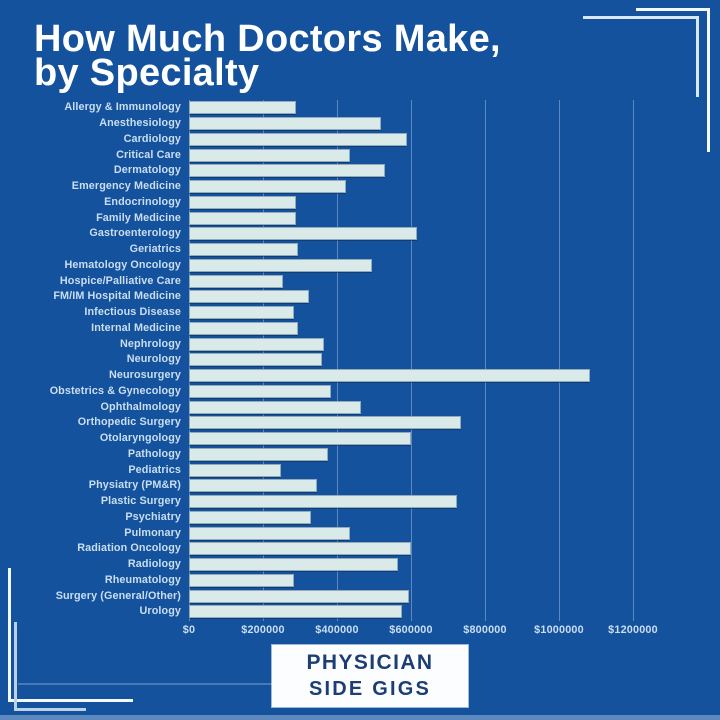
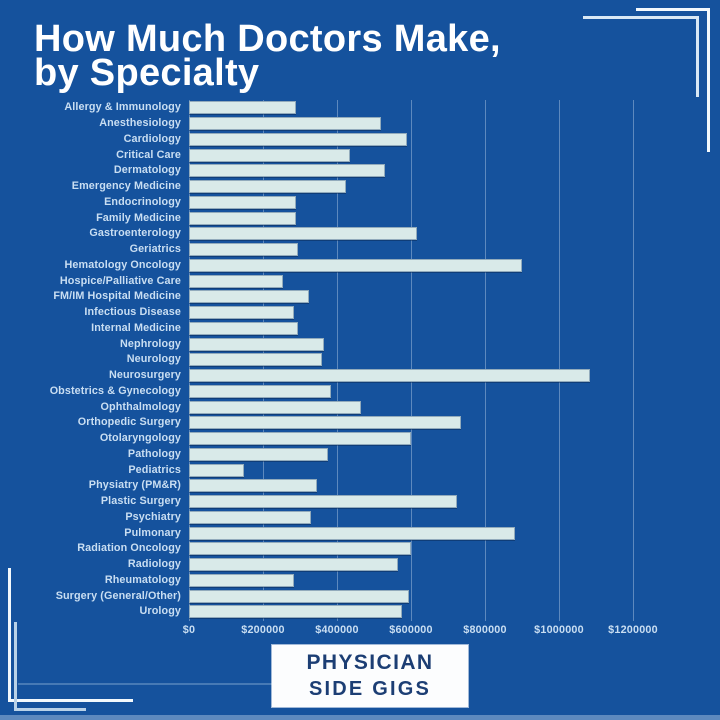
Hematology Oncology: $500000 -> $900000
Pediatrics: $250000 -> $150000
Pulmonary: $440000 -> $880000
